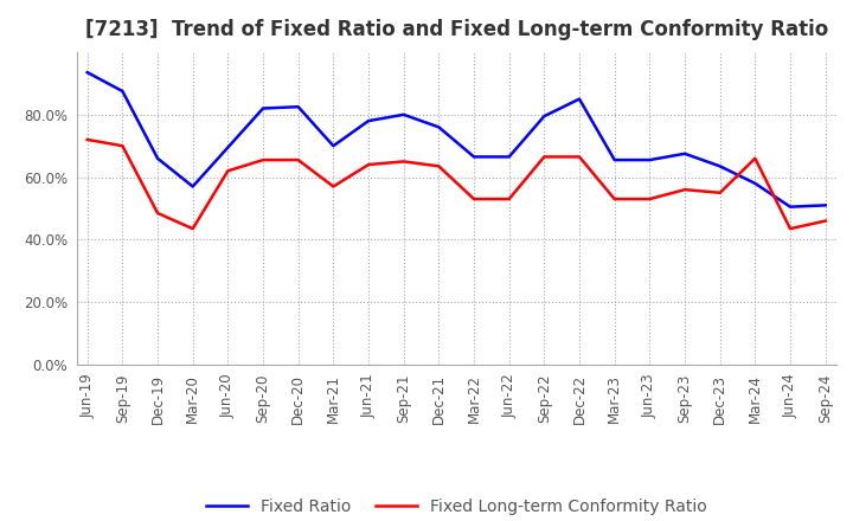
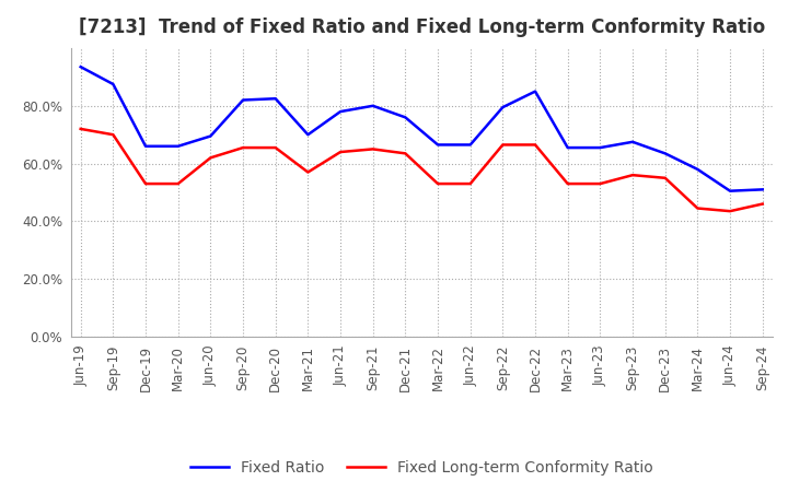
Fixed Long-term Conformity Ratio/Dec-19: 48.5% -> 53.0%
Fixed Ratio/Mar-20: 57.0% -> 66.0%
Fixed Long-term Conformity Ratio/Mar-20: 43.5% -> 53.0%
Fixed Long-term Conformity Ratio/Mar-24: 66.0% -> 44.5%
